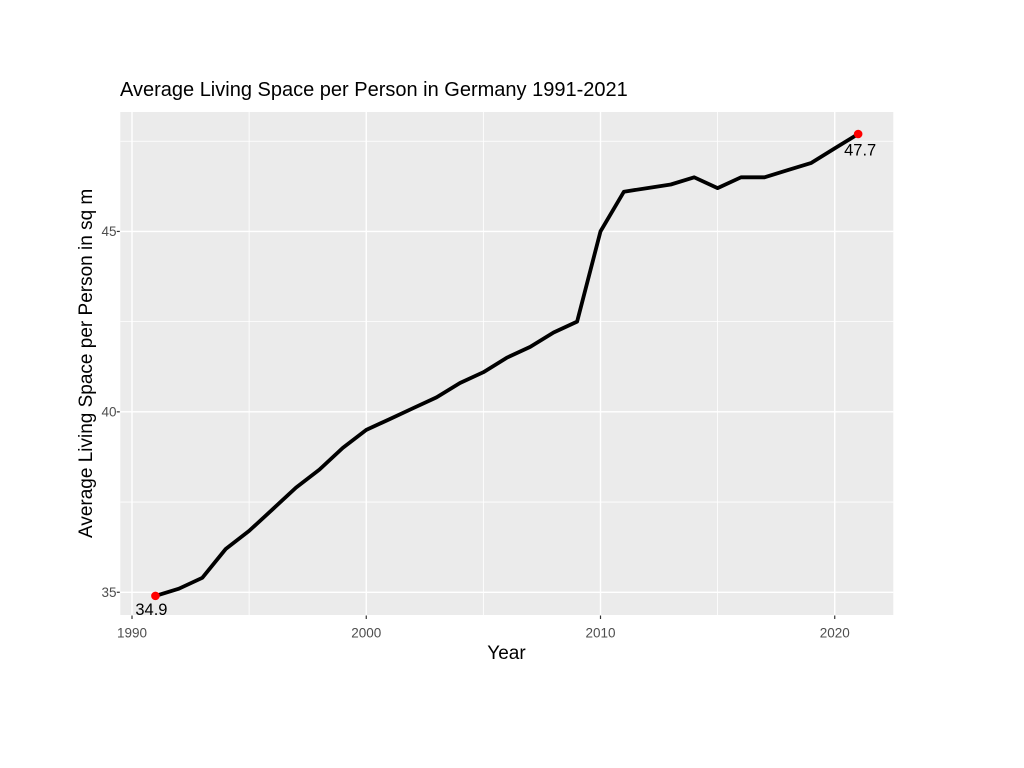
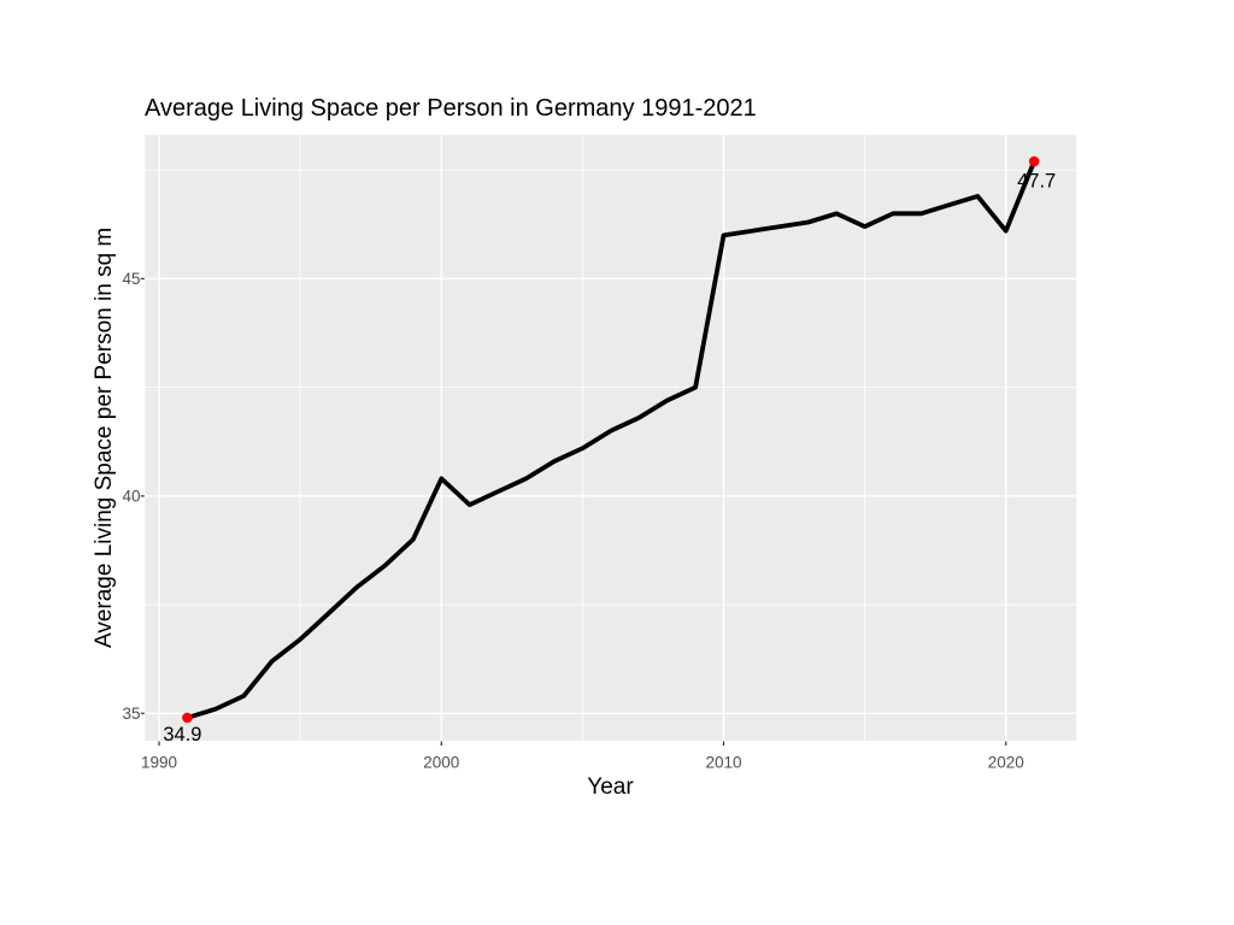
2000: 39.5 -> 40.4
2010: 45.0 -> 46.0
2020: 47.3 -> 46.1
